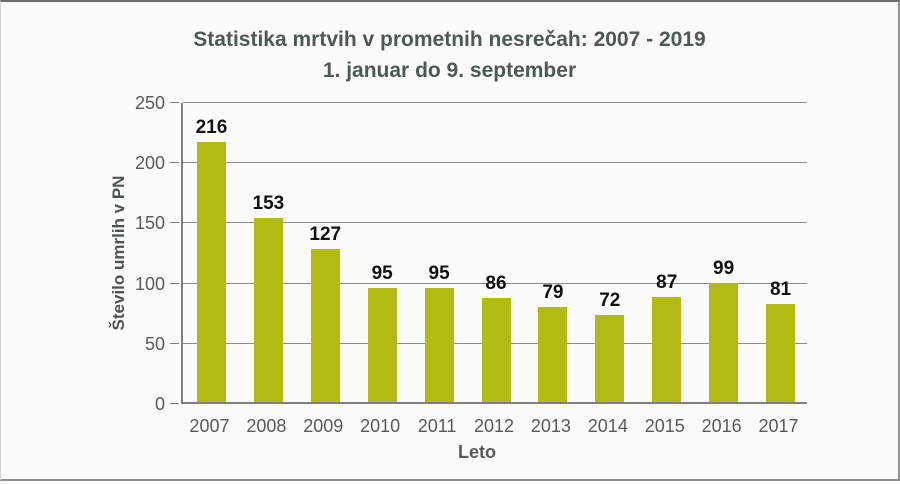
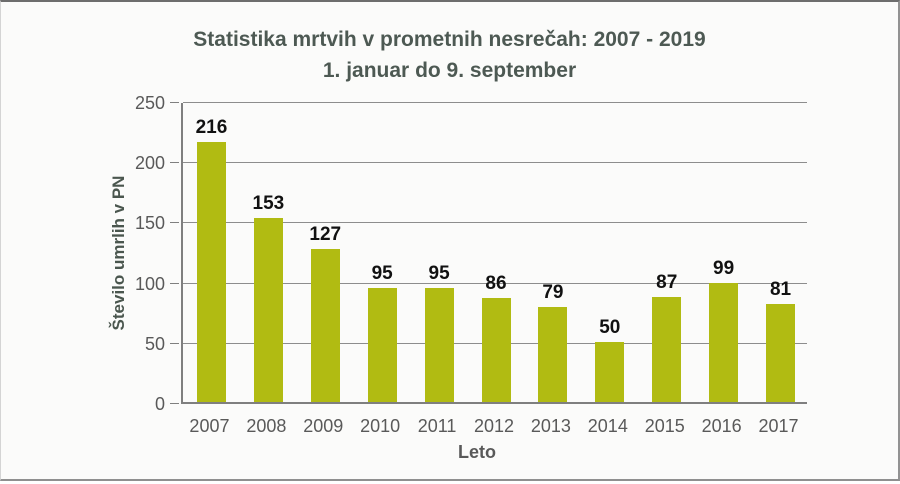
2014: 72 -> 50
